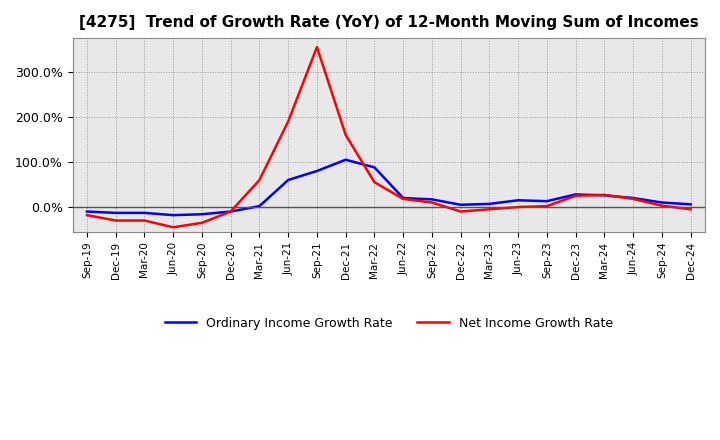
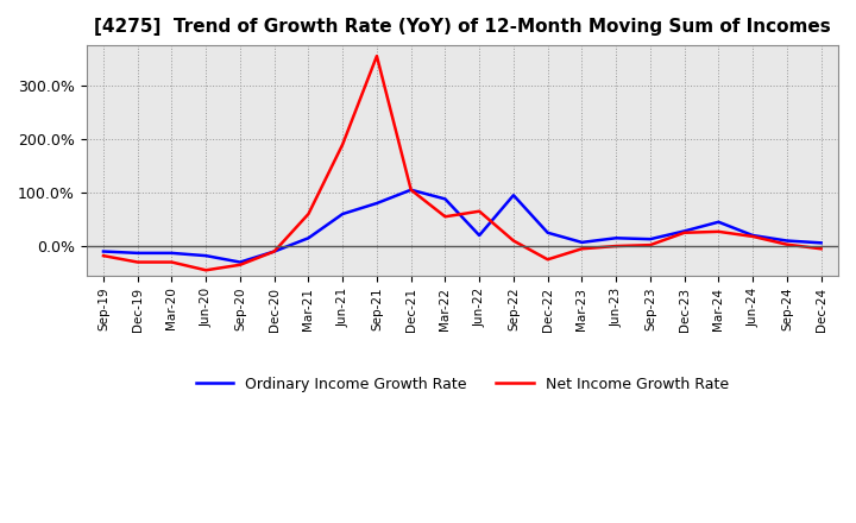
Ordinary Income Growth Rate/Sep-20: -16% -> -30%
Ordinary Income Growth Rate/Mar-21: 2% -> 15%
Net Income Growth Rate/Dec-21: 160% -> 105%
Net Income Growth Rate/Jun-22: 18% -> 65%
Ordinary Income Growth Rate/Sep-22: 17% -> 95%
Ordinary Income Growth Rate/Dec-22: 5% -> 25%
Net Income Growth Rate/Dec-22: -10% -> -25%
Ordinary Income Growth Rate/Mar-24: 26% -> 45%
